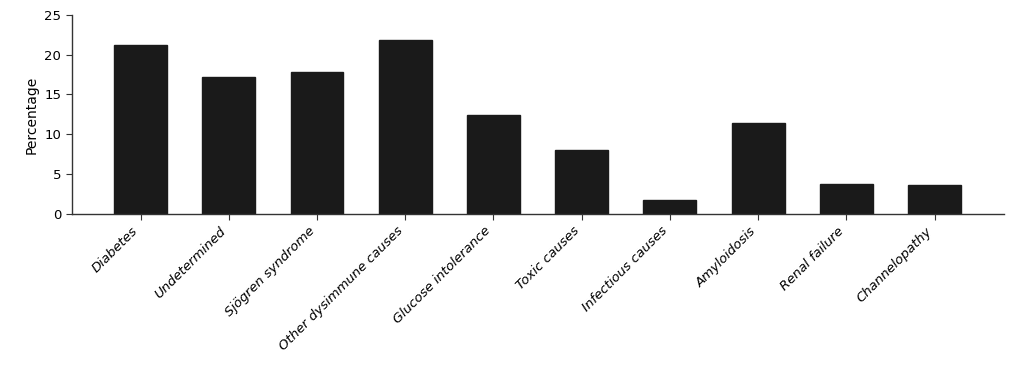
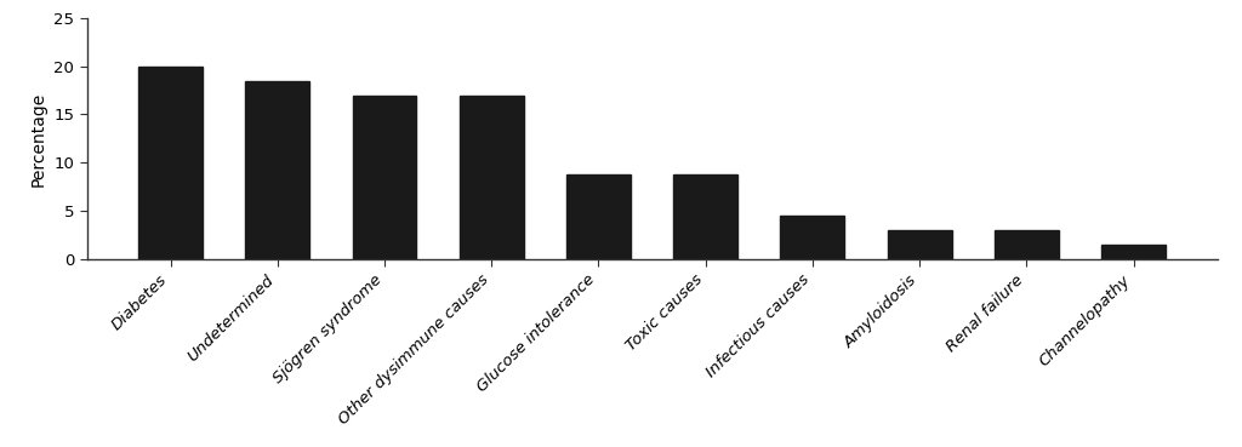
Diabetes: 21.2 -> 20.0
Undetermined: 17.2 -> 18.5
Sjögren syndrome: 17.8 -> 17.0
Other dysimmune causes: 21.8 -> 17.0
Glucose intolerance: 12.4 -> 8.8
Toxic causes: 8.0 -> 8.8
Infectious causes: 1.8 -> 4.5
Amyloidosis: 11.4 -> 3.0
Renal failure: 3.8 -> 3.0
Channelopathy: 3.6 -> 1.5
